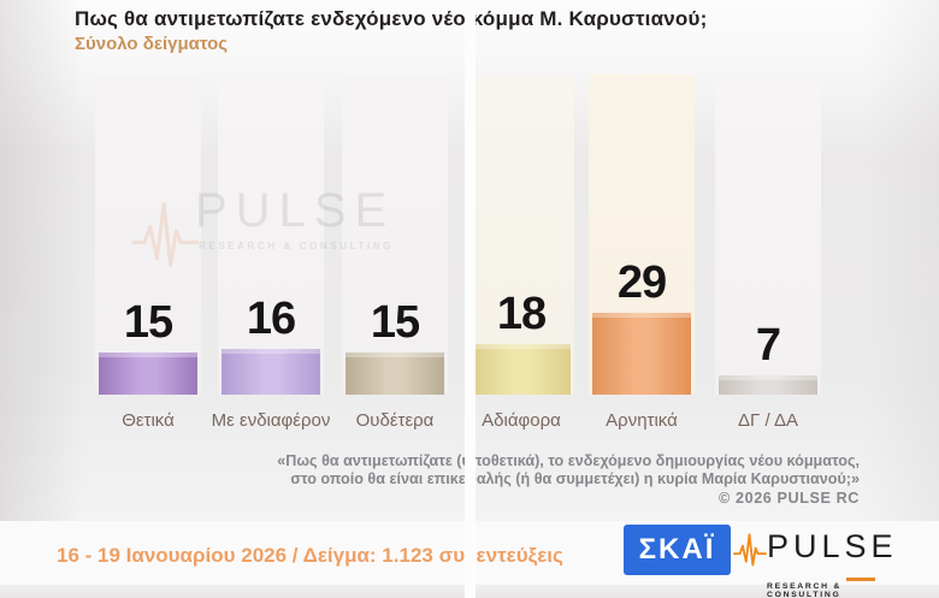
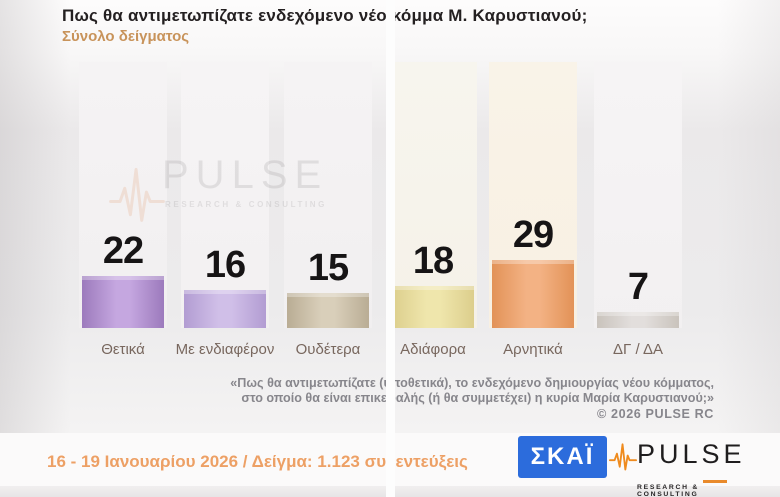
Θετικά: 15 -> 22
